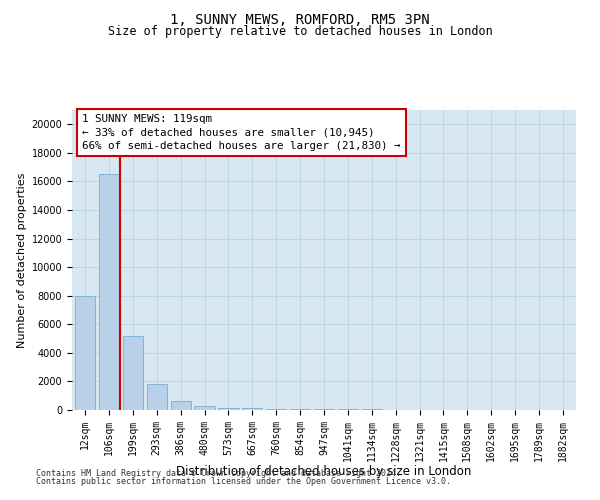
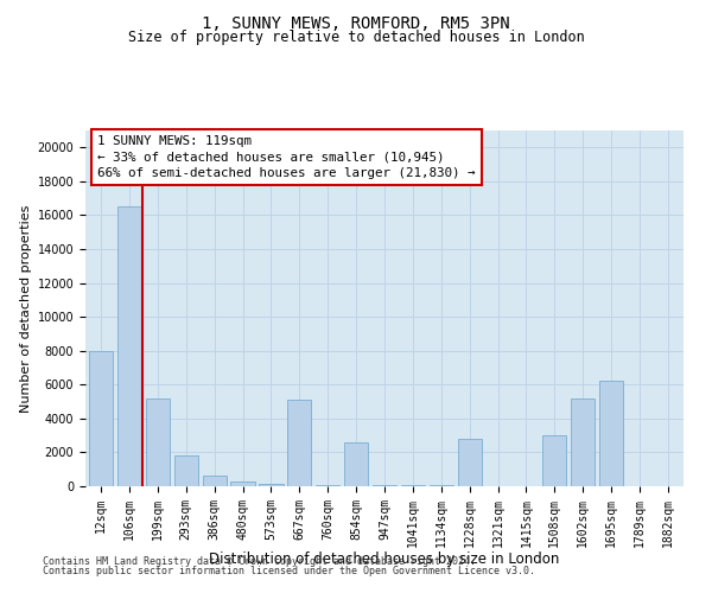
667sqm: 100 -> 5100
854sqm: 100 -> 2600
1228sqm: 0 -> 2800
1508sqm: 0 -> 3000
1602sqm: 0 -> 5200
1695sqm: 0 -> 6200
